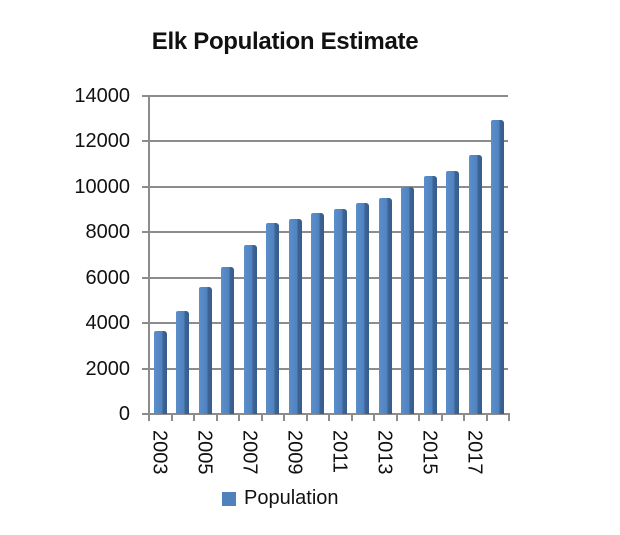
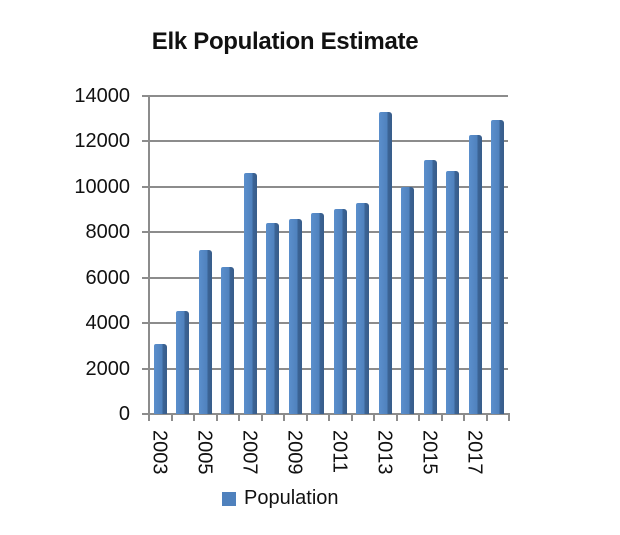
2003: 3600 -> 3100
2005: 5600 -> 7200
2007: 7400 -> 10600
2013: 9500 -> 13300
2015: 10500 -> 11200
2017: 11400 -> 12300
